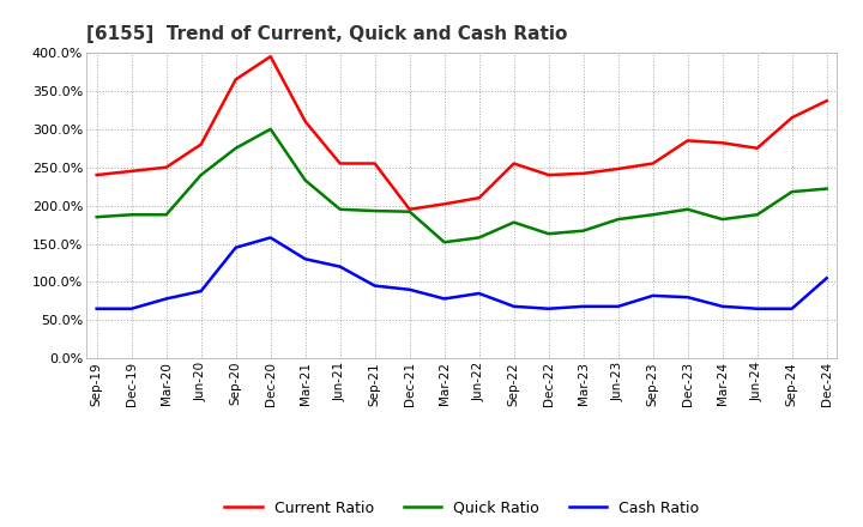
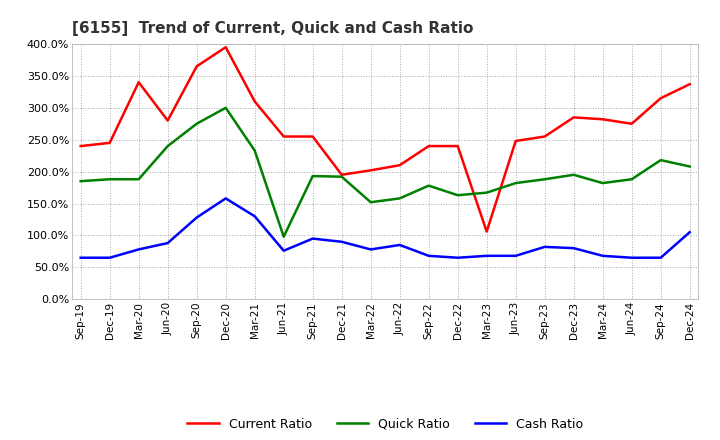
Current Ratio/Mar-20: 250% -> 340%
Cash Ratio/Sep-20: 145% -> 128%
Quick Ratio/Jun-21: 195% -> 98%
Cash Ratio/Jun-21: 120% -> 76%
Current Ratio/Sep-22: 255% -> 240%
Current Ratio/Mar-23: 242% -> 106%
Quick Ratio/Dec-24: 222% -> 208%
